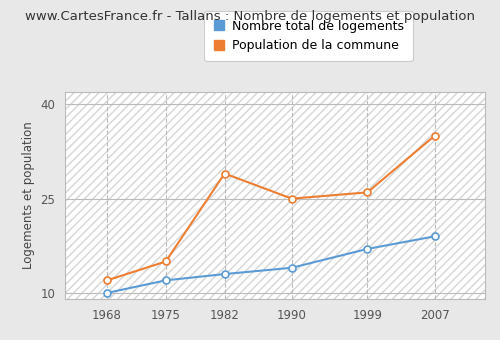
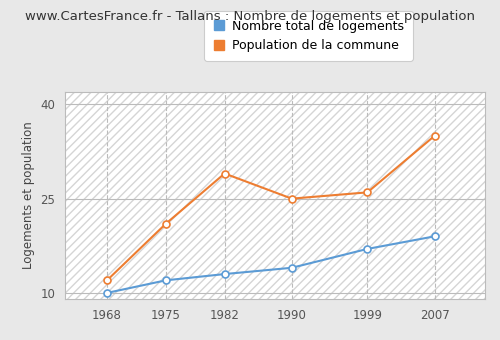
Population de la commune/1975: 15 -> 21
